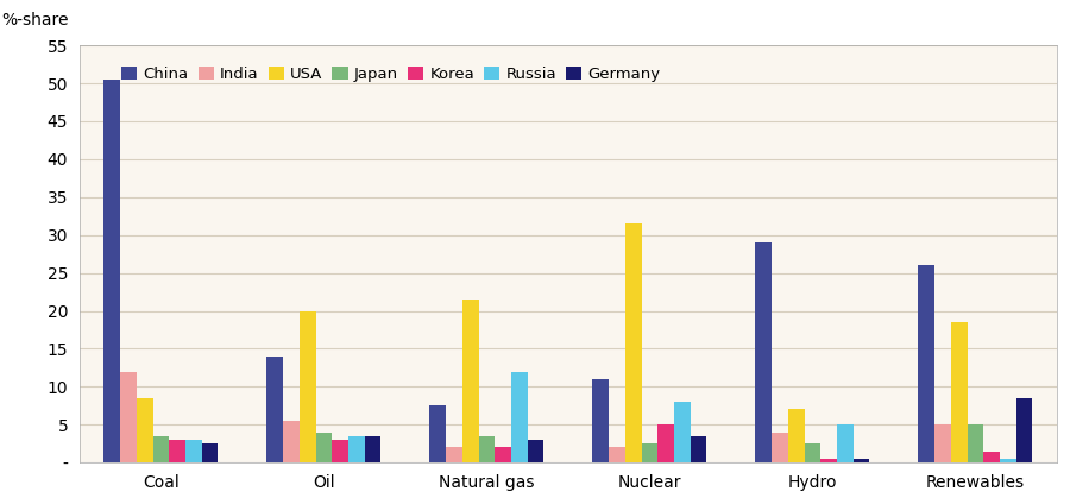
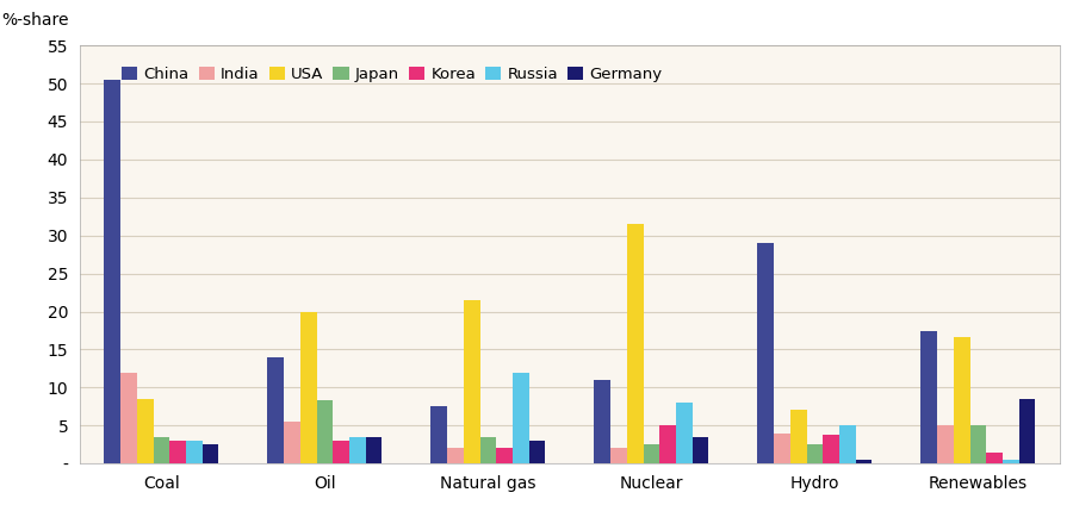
Japan/Oil: 4.0 -> 8.4
Korea/Hydro: 0.5 -> 3.8
China/Renewables: 26.0 -> 17.4
USA/Renewables: 18.5 -> 16.6
